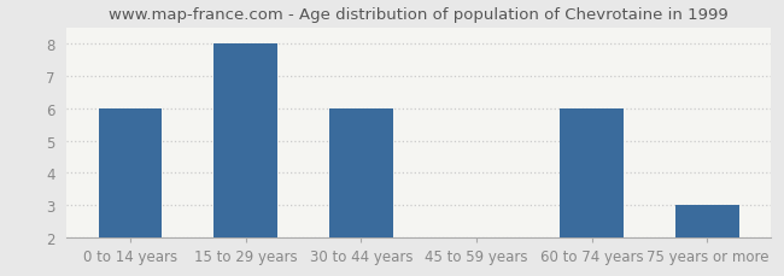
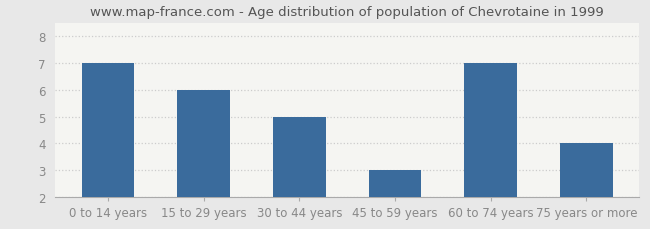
0 to 14 years: 6 -> 7
15 to 29 years: 8 -> 6
30 to 44 years: 6 -> 5
45 to 59 years: 2 -> 3
60 to 74 years: 6 -> 7
75 years or more: 3 -> 4
